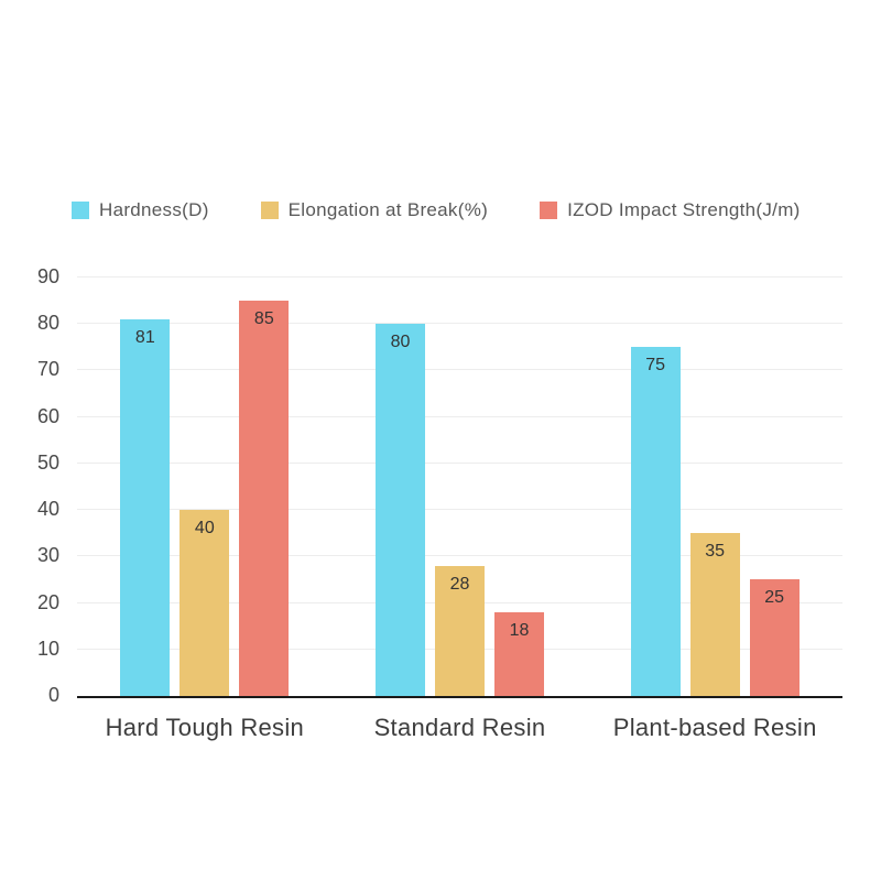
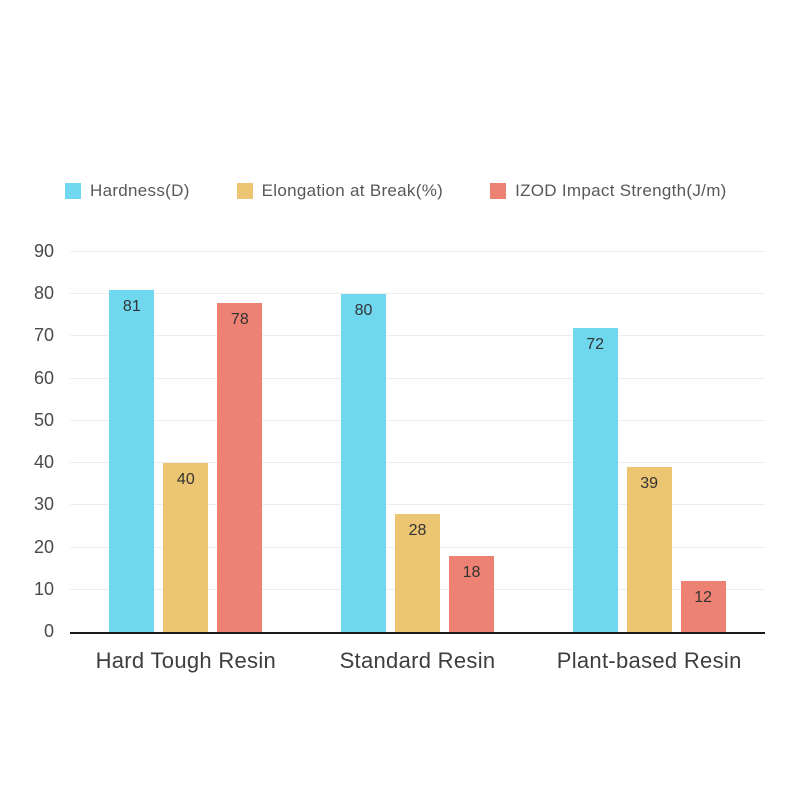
IZOD Impact Strength(J/m)/Hard Tough Resin: 85 -> 78
Hardness(D)/Plant-based Resin: 75 -> 72
Elongation at Break(%)/Plant-based Resin: 35 -> 39
IZOD Impact Strength(J/m)/Plant-based Resin: 25 -> 12
